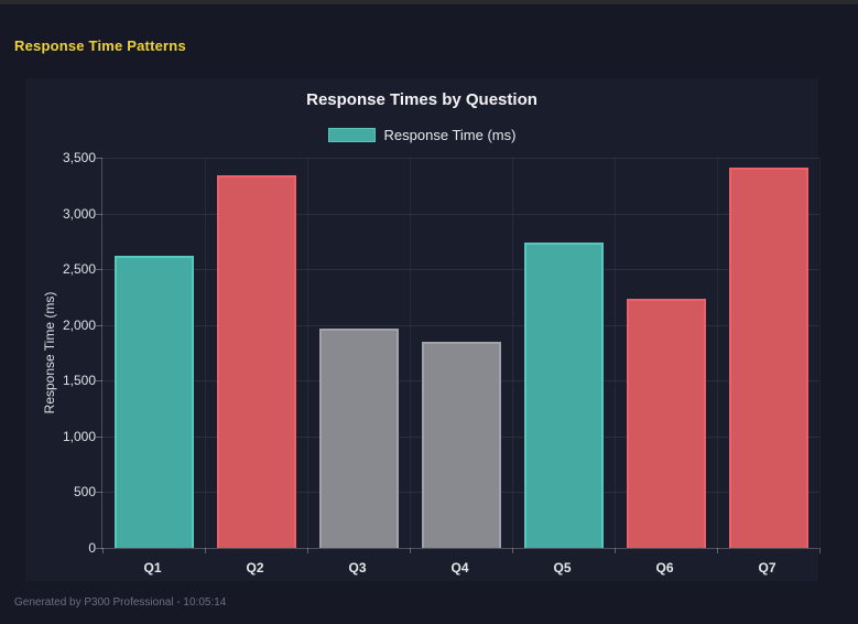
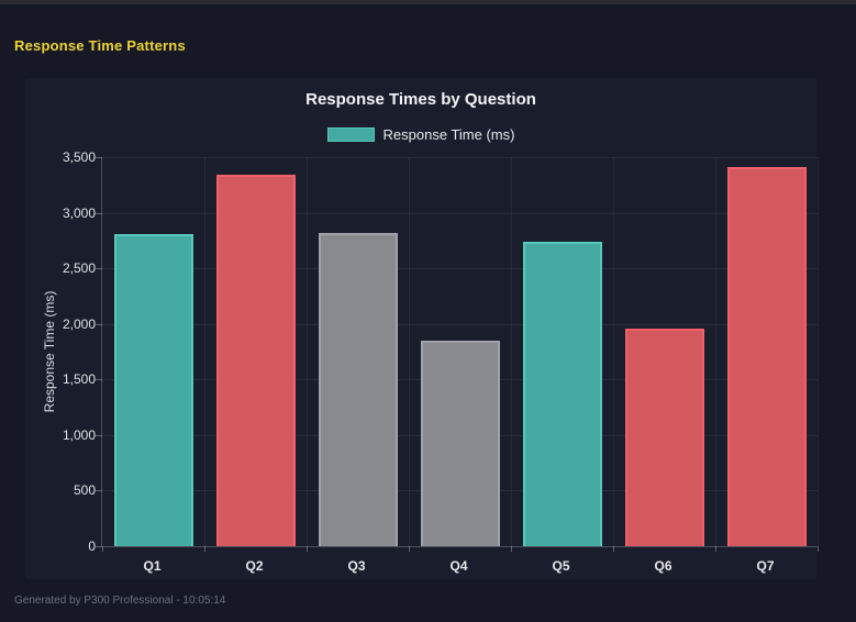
Q1: 2620 -> 2810
Q3: 1970 -> 2820
Q6: 2230 -> 1960
